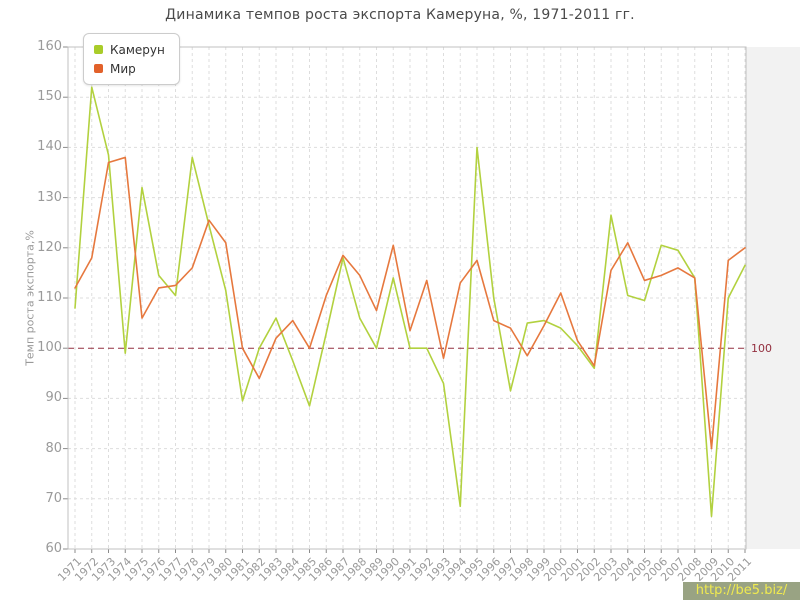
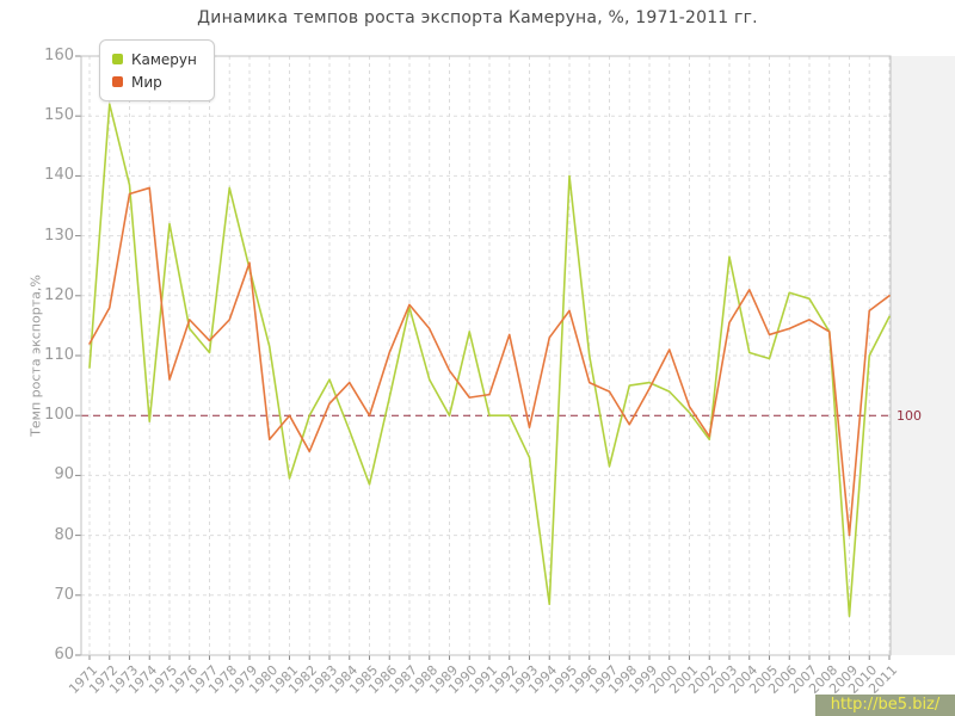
Мир/1976: 112 -> 116
Мир/1980: 121 -> 96
Мир/1990: 120 -> 103
